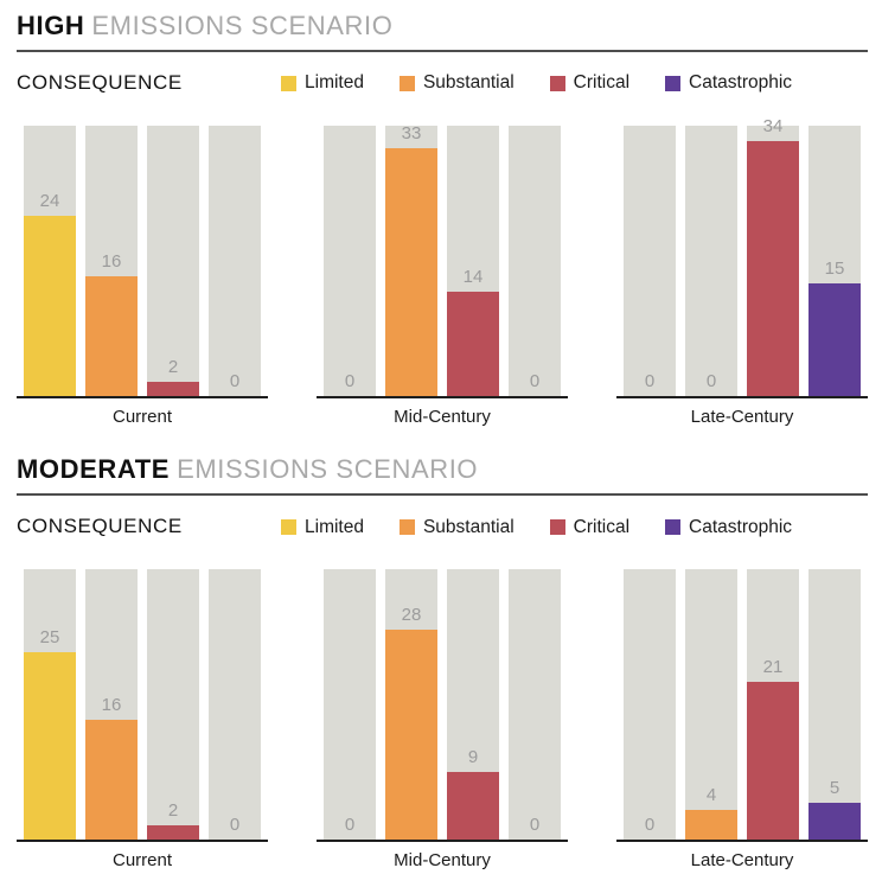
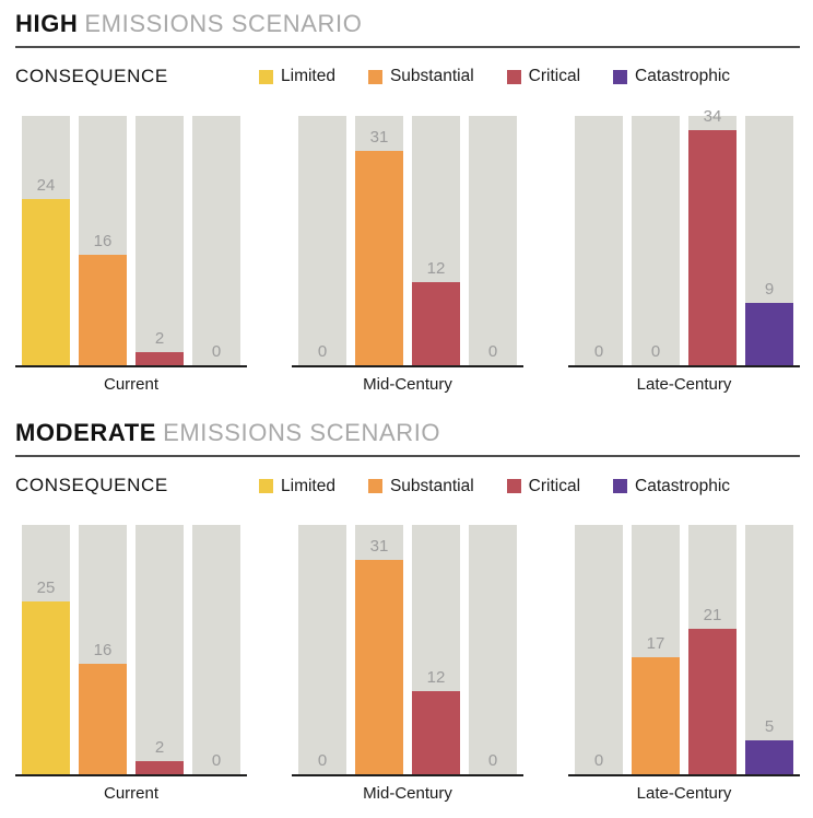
HIGH EMISSIONS SCENARIO/Substantial/Mid-Century: 33 -> 31
HIGH EMISSIONS SCENARIO/Critical/Mid-Century: 14 -> 12
HIGH EMISSIONS SCENARIO/Catastrophic/Late-Century: 15 -> 9
MODERATE EMISSIONS SCENARIO/Substantial/Mid-Century: 28 -> 31
MODERATE EMISSIONS SCENARIO/Critical/Mid-Century: 9 -> 12
MODERATE EMISSIONS SCENARIO/Substantial/Late-Century: 4 -> 17
